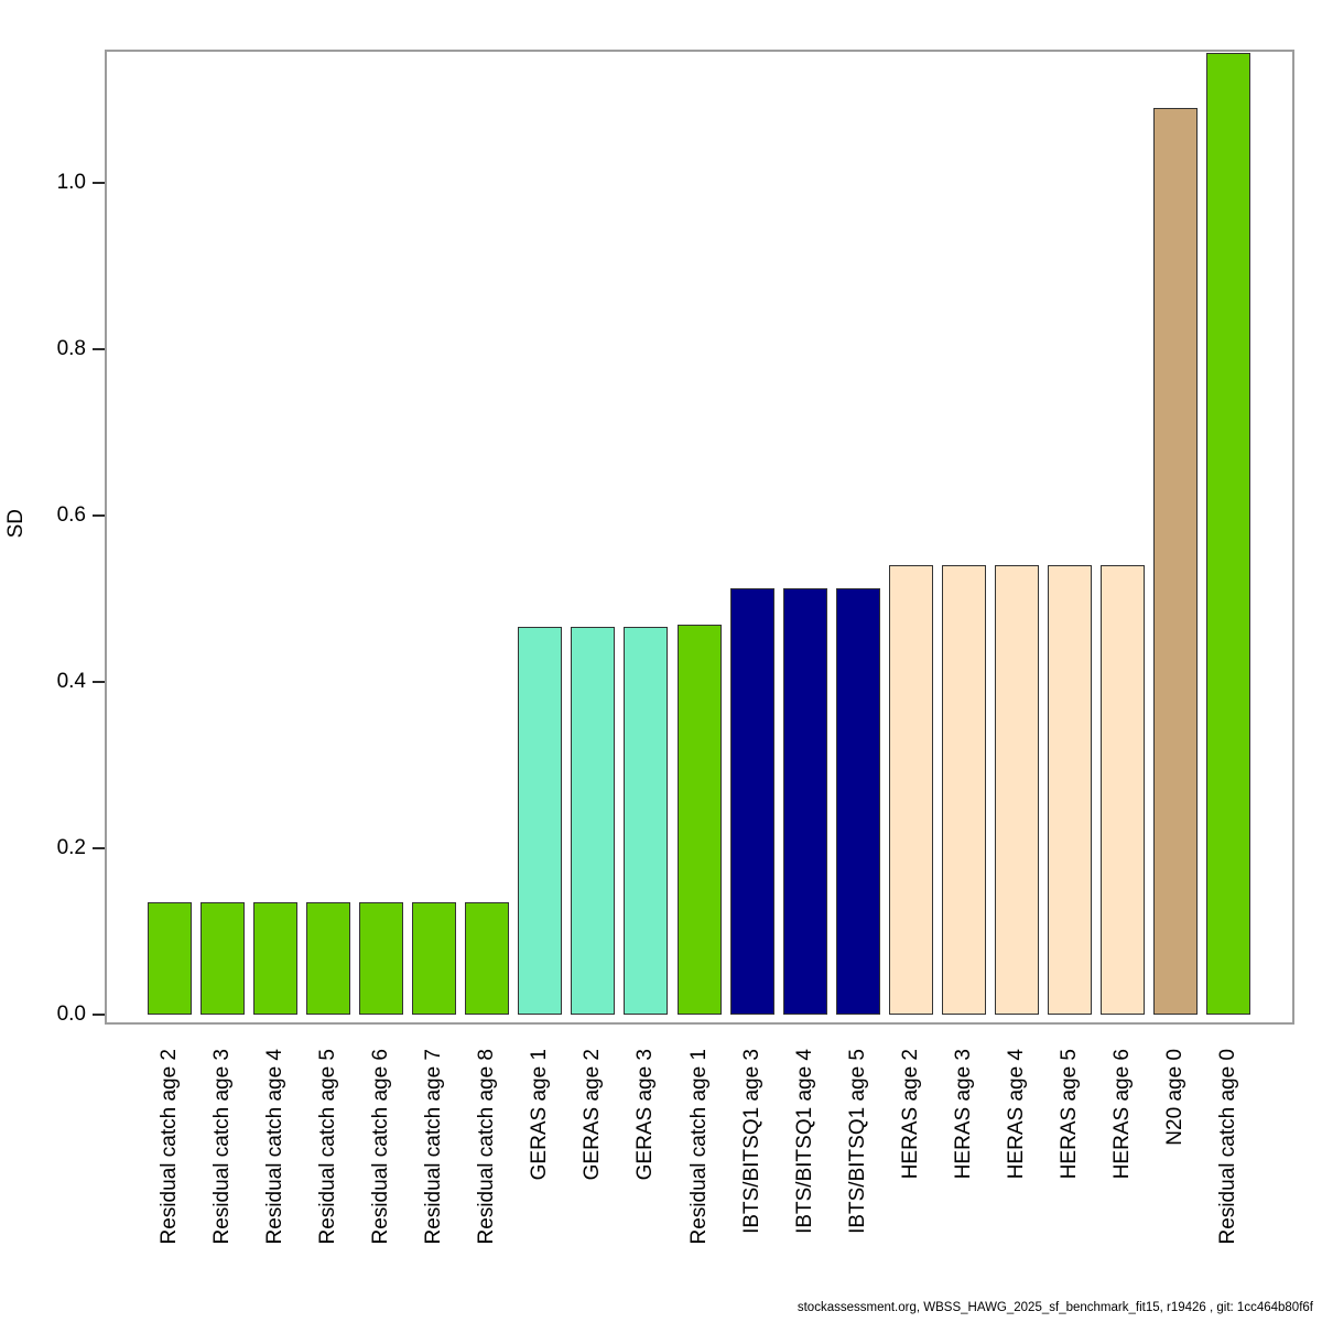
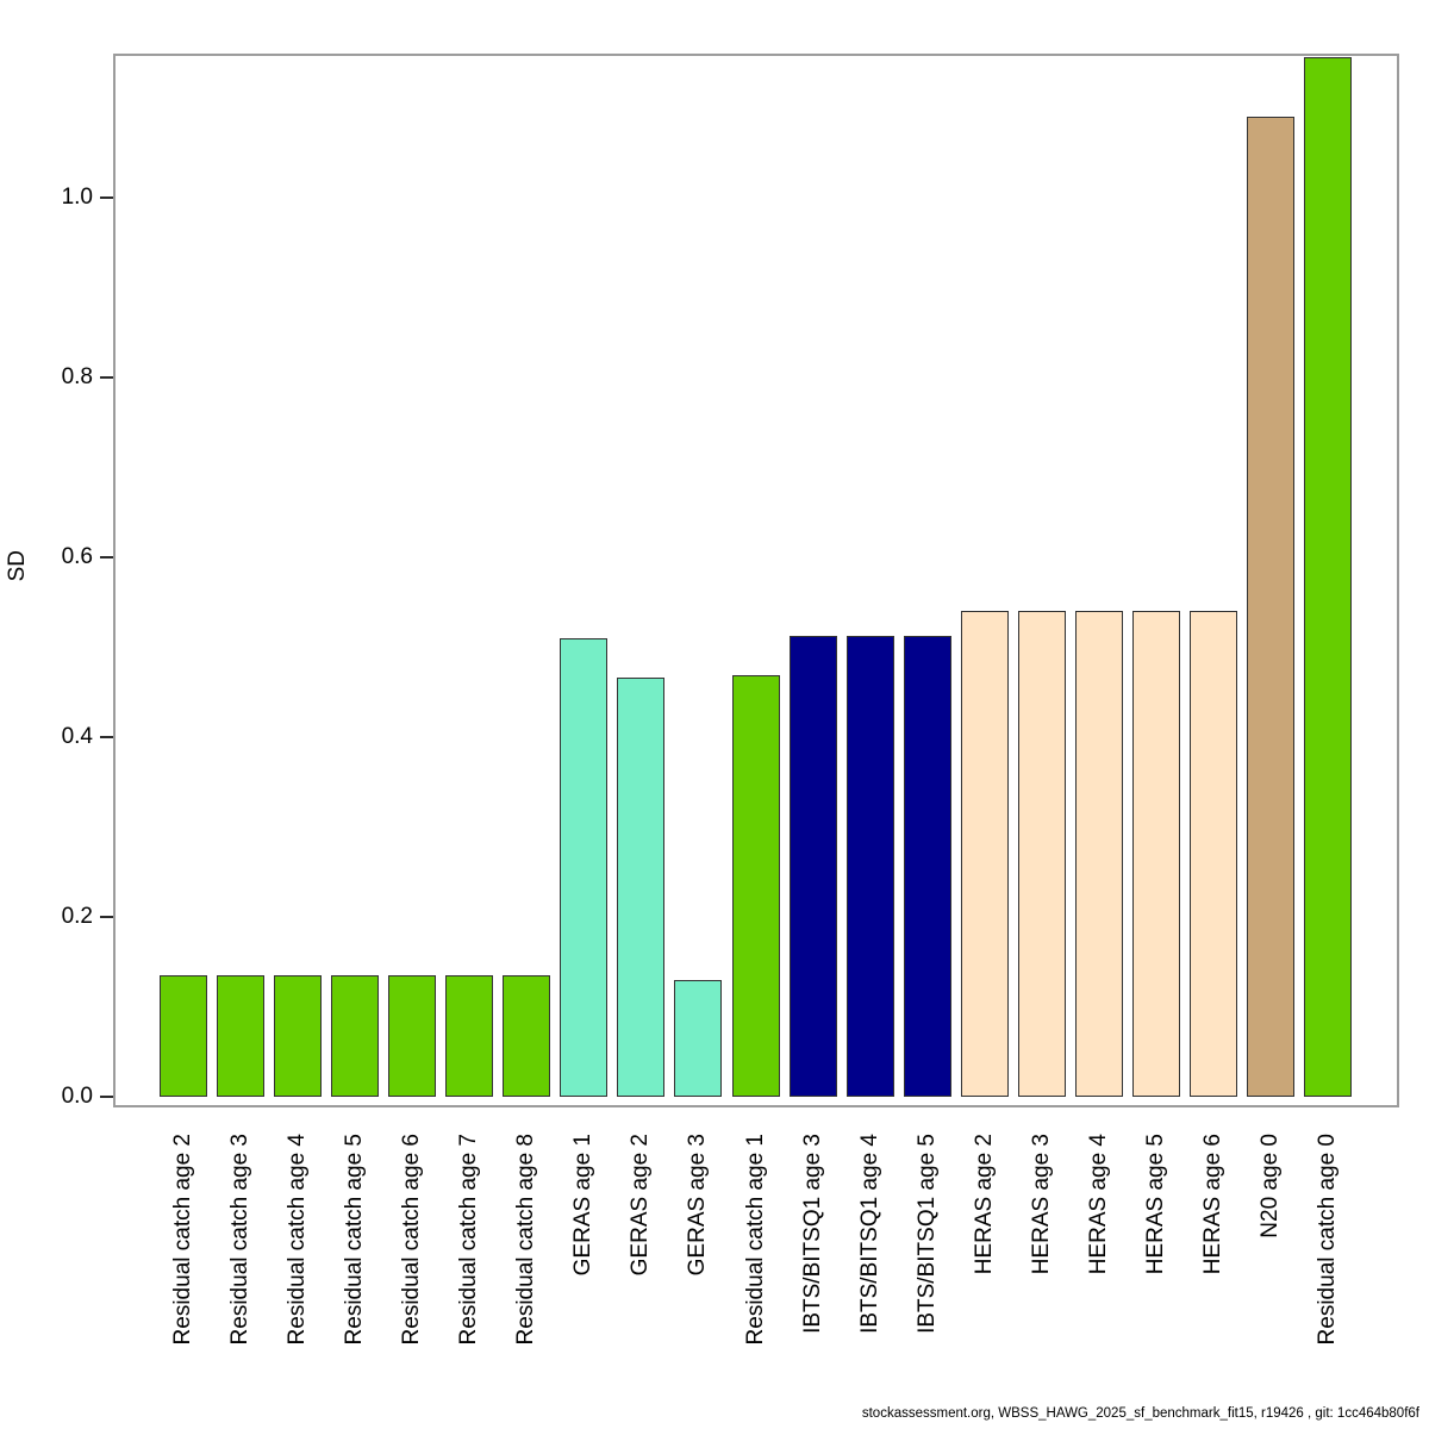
GERAS age 1: 0.47 -> 0.51
GERAS age 3: 0.47 -> 0.13
